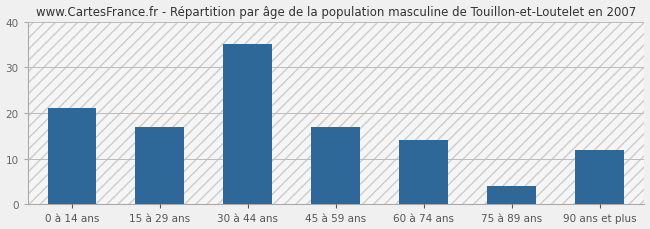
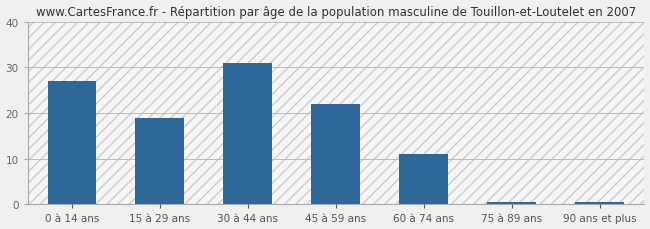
0 à 14 ans: 21.0 -> 27.0
15 à 29 ans: 17.0 -> 19.0
30 à 44 ans: 35.0 -> 31.0
45 à 59 ans: 17.0 -> 22.0
60 à 74 ans: 14.0 -> 11.0
75 à 89 ans: 4.0 -> 0.5
90 ans et plus: 12.0 -> 0.5
